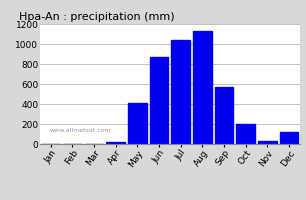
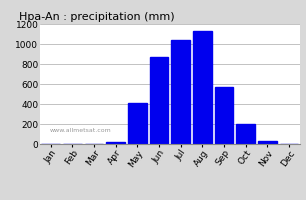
Dec: 120 -> 0
